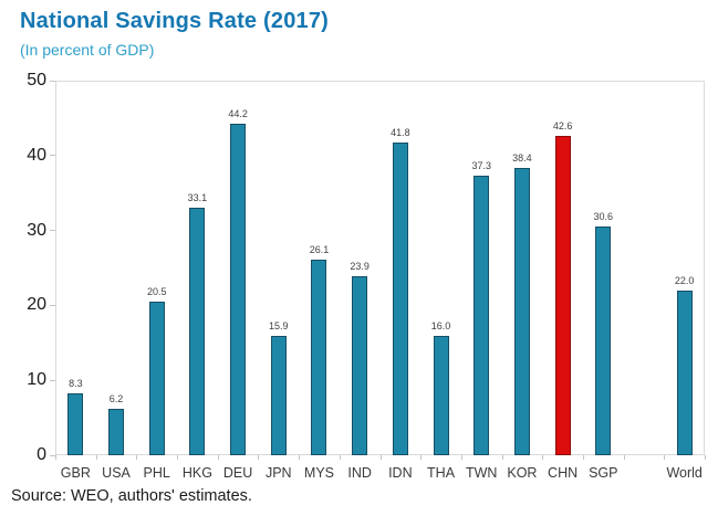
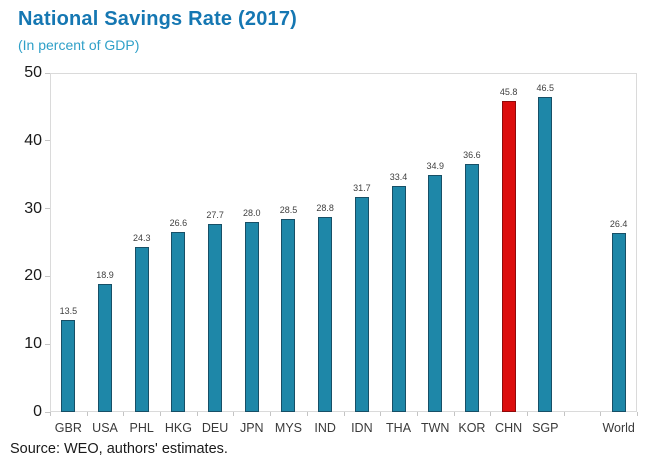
GBR: 8.3 -> 13.5
USA: 6.2 -> 18.9
PHL: 20.5 -> 24.3
HKG: 33.1 -> 26.6
DEU: 44.2 -> 27.7
JPN: 15.9 -> 28.0
MYS: 26.1 -> 28.5
IND: 23.9 -> 28.8
IDN: 41.8 -> 31.7
THA: 16.0 -> 33.4
TWN: 37.3 -> 34.9
KOR: 38.4 -> 36.6
CHN: 42.6 -> 45.8
SGP: 30.6 -> 46.5
World: 22.0 -> 26.4
